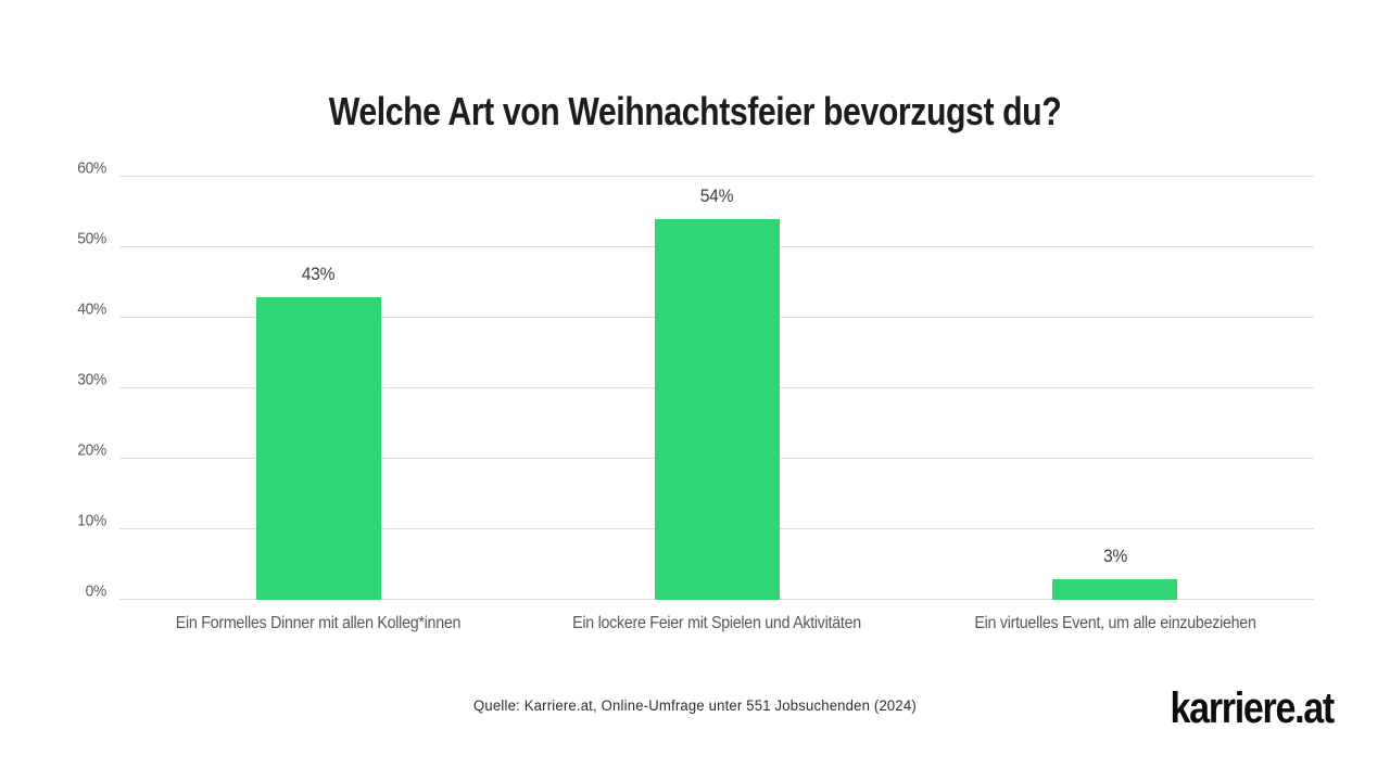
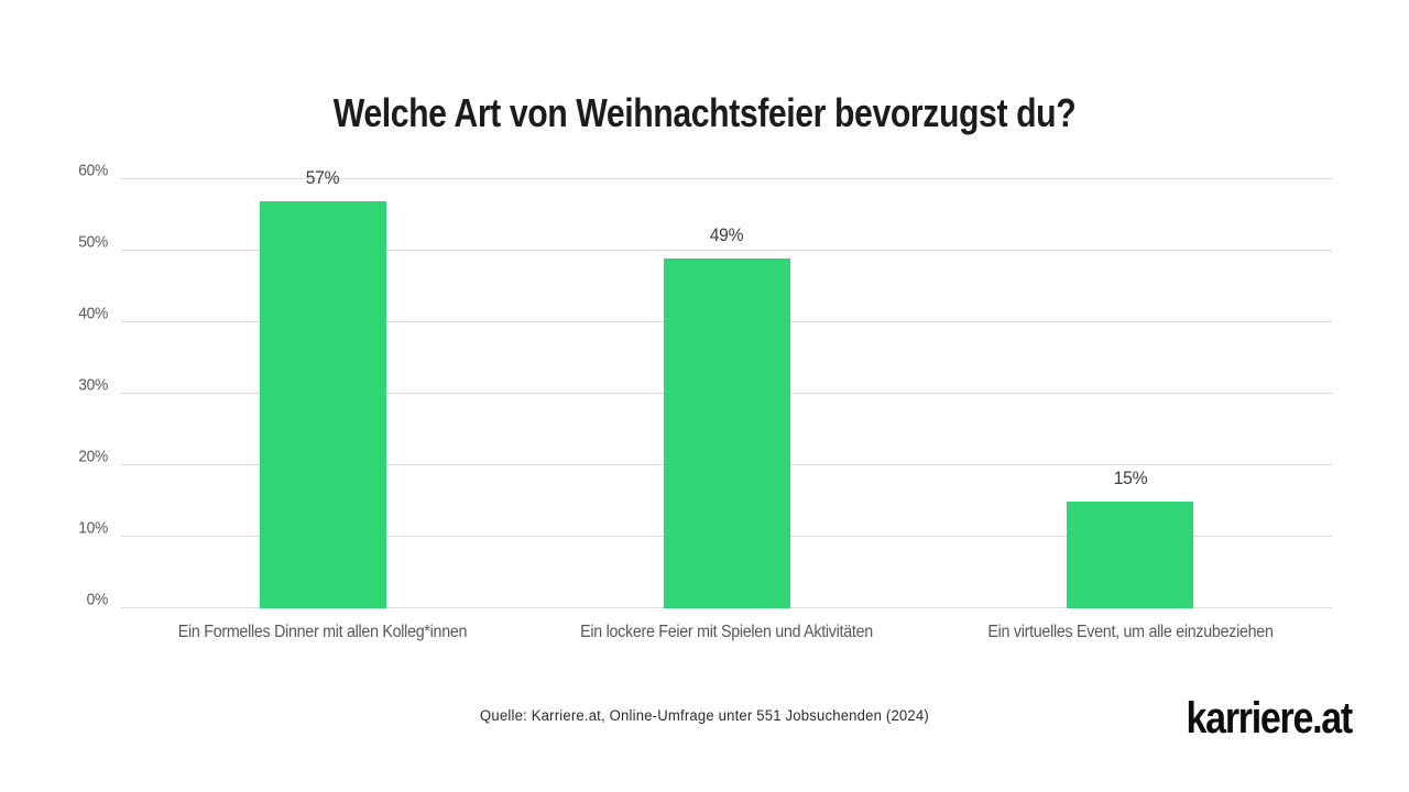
Ein Formelles Dinner mit allen Kolleg*innen: 43% -> 57%
Ein lockere Feier mit Spielen und Aktivitäten: 54% -> 49%
Ein virtuelles Event, um alle einzubeziehen: 3% -> 15%
